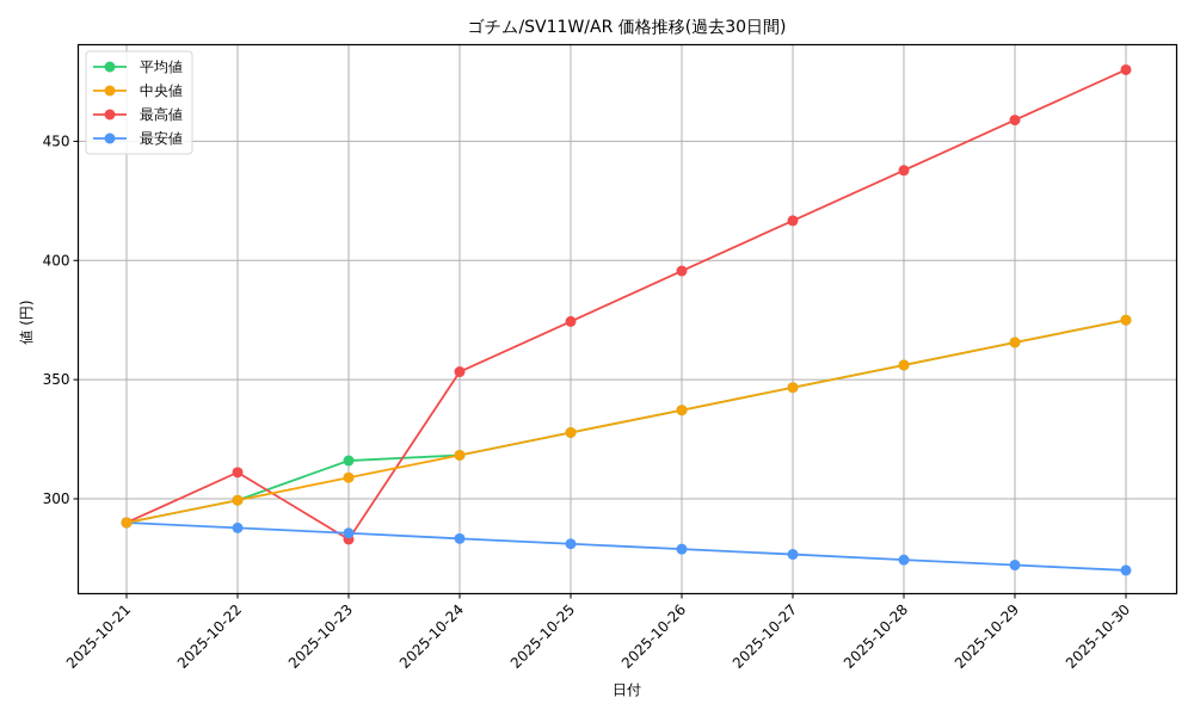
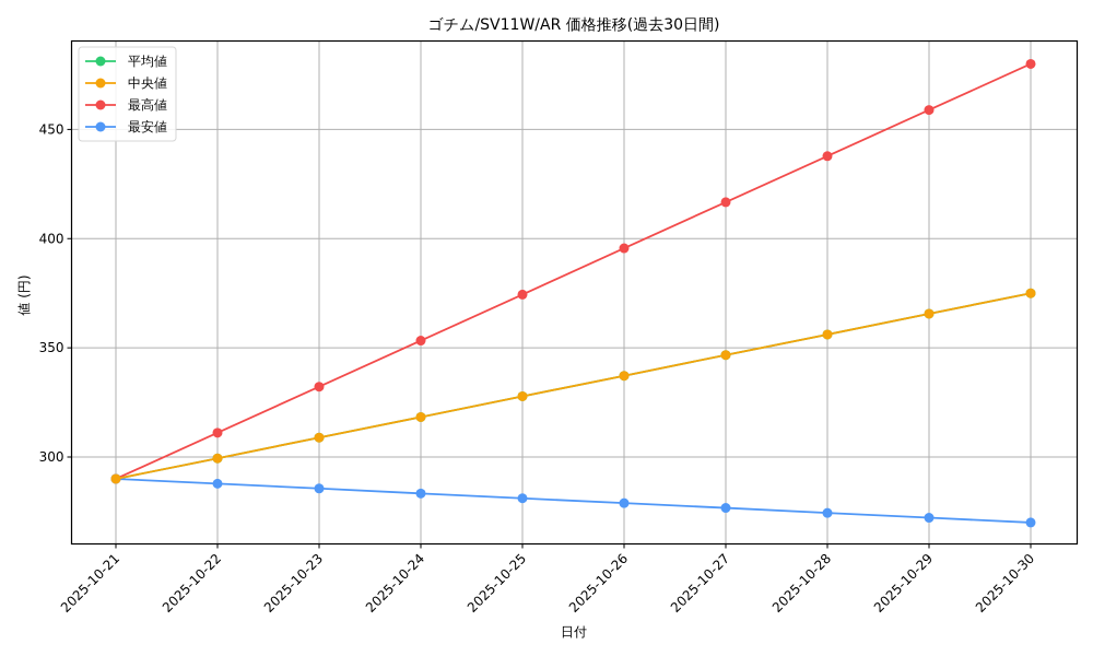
平均値/2025-10-23: 316 -> 309
最高値/2025-10-23: 283 -> 332
